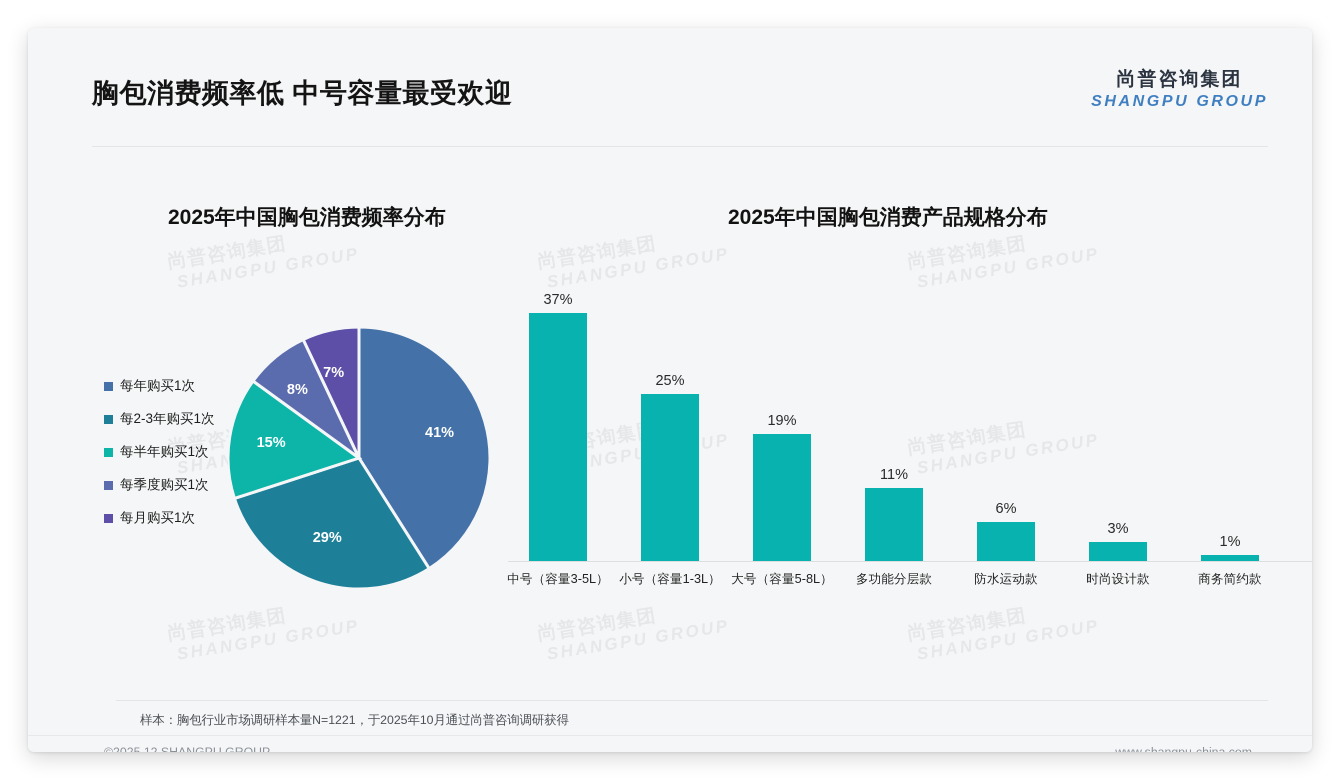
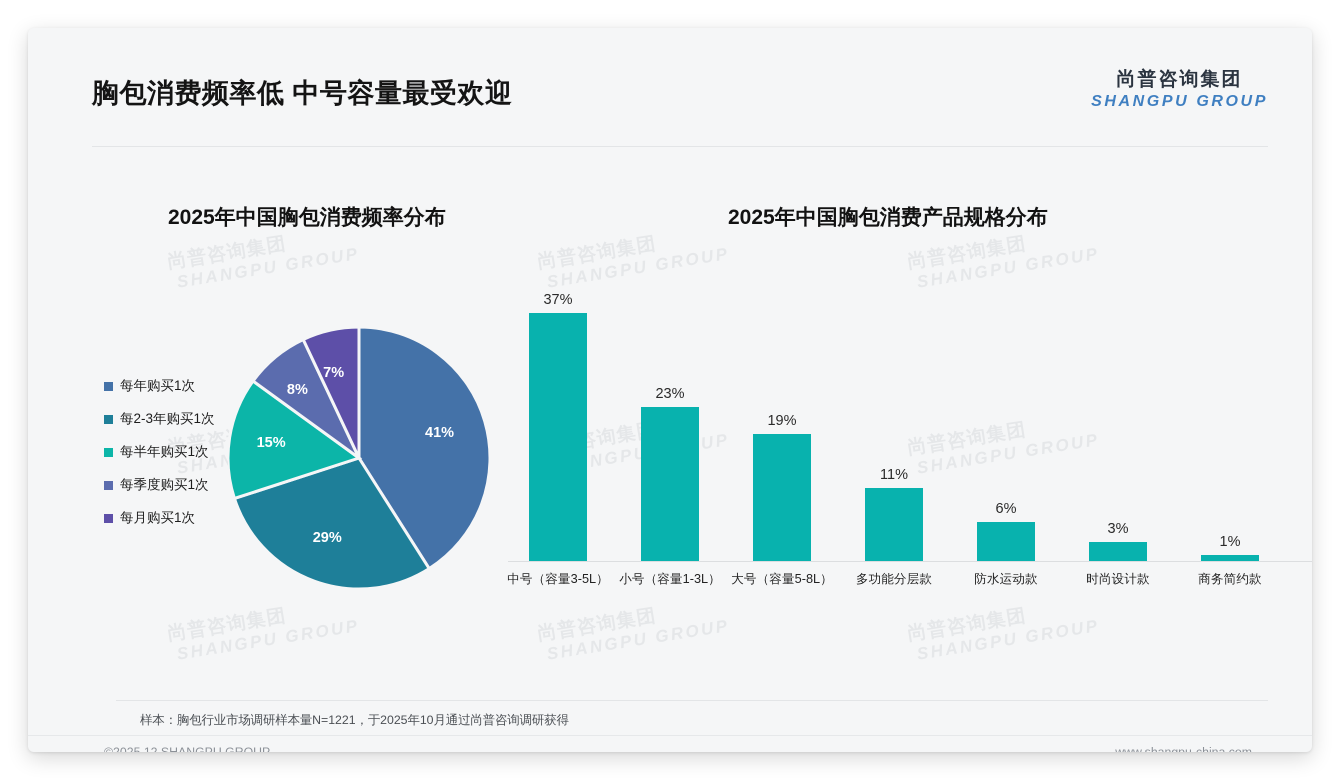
2025年中国胸包消费产品规格分布/小号（容量1-3L）: 25% -> 23%
